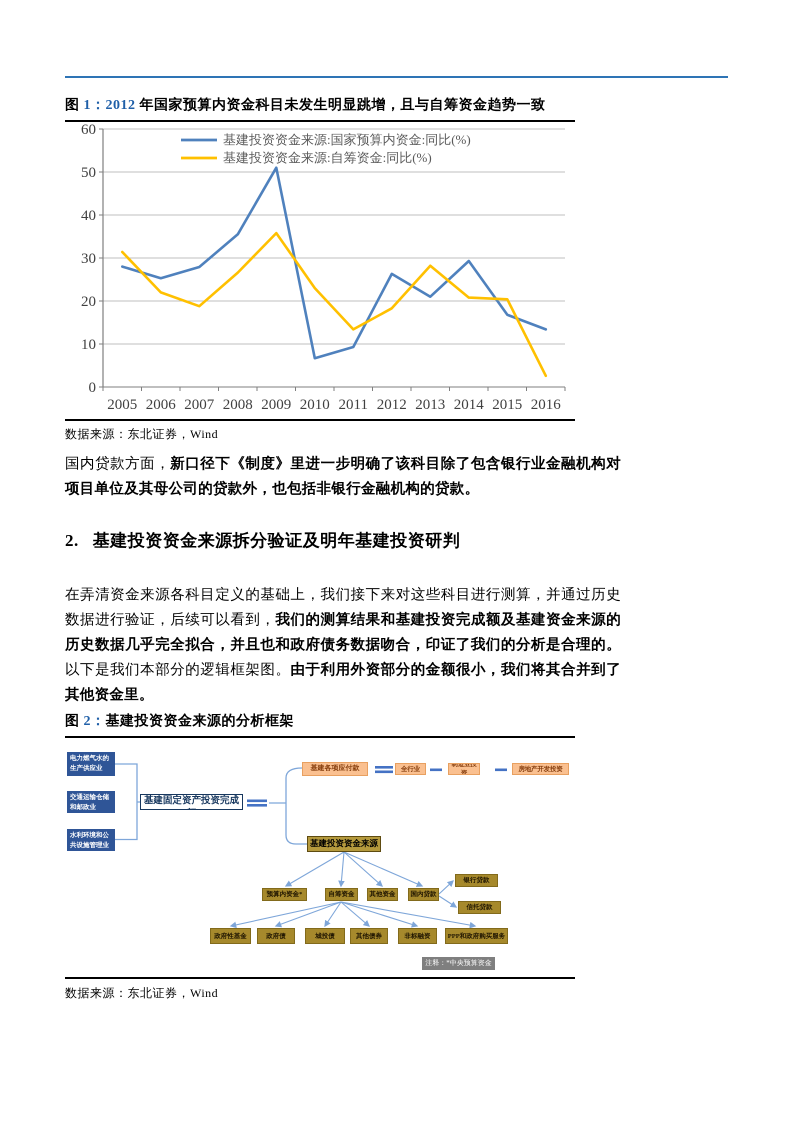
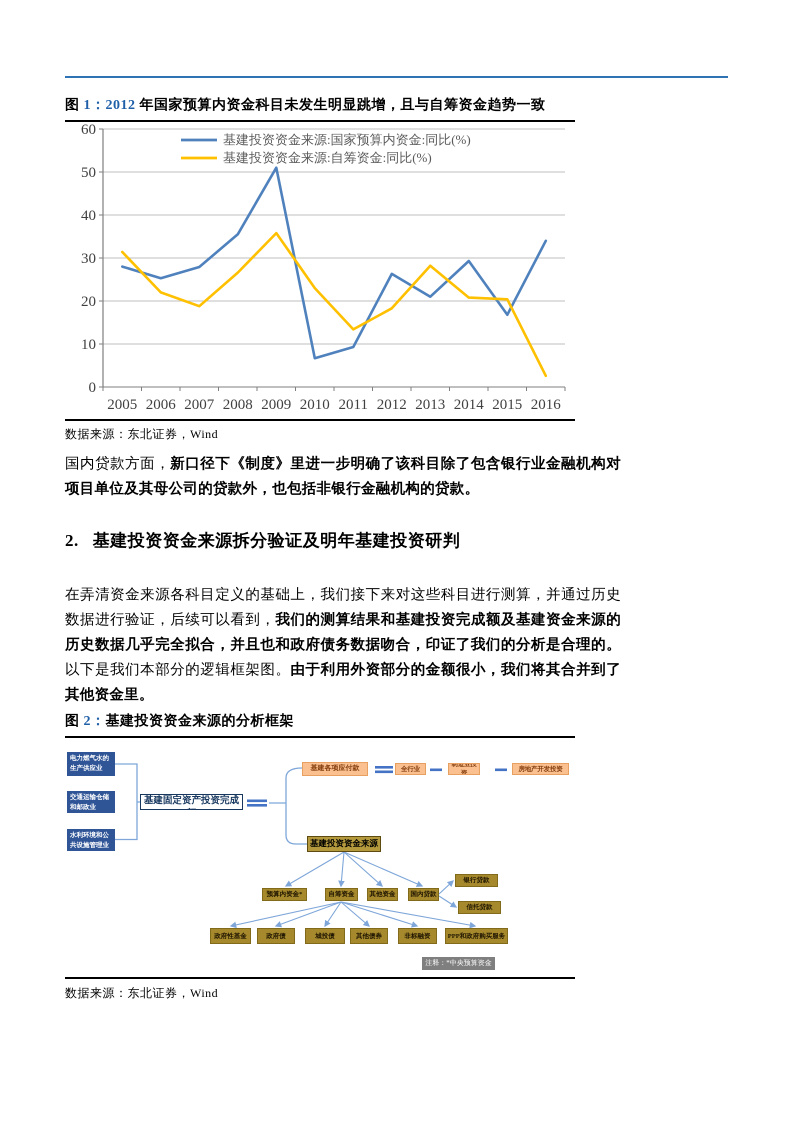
基建投资资金来源:国家预算内资金:同比(%)/2016: 13 -> 34
